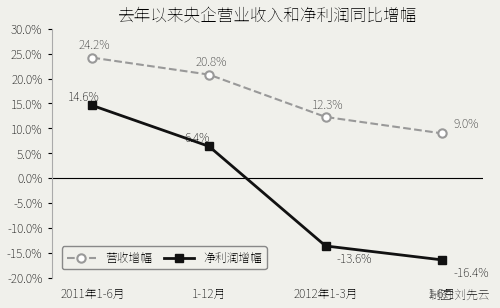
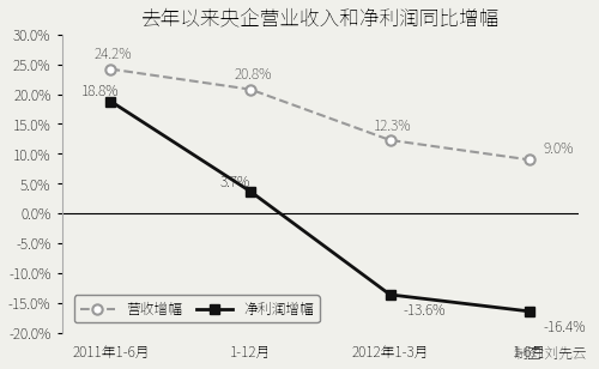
净利润增幅/2011年1-6月: 14.6% -> 18.8%
净利润增幅/1-12月: 6.4% -> 3.7%
